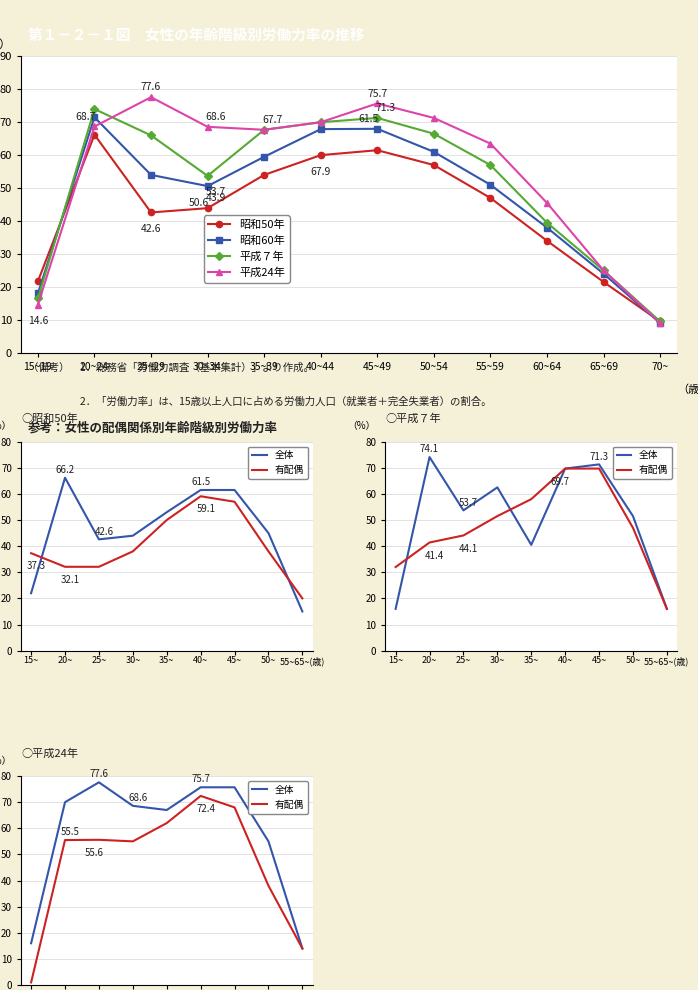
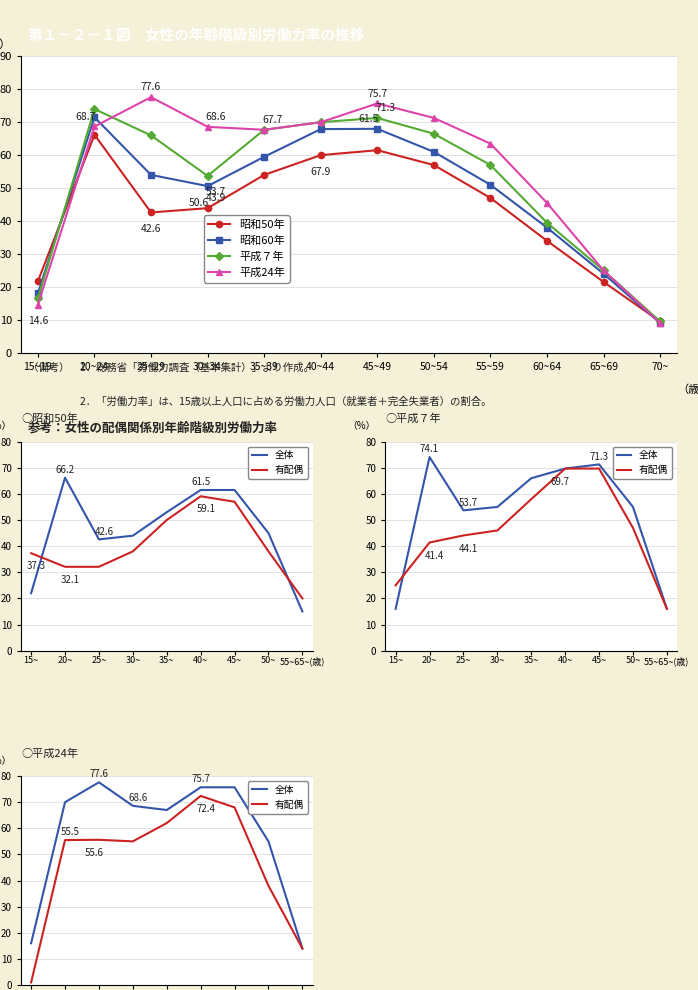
○平成７年/有配偶/15~: 32.0 -> 25.0
○平成７年/全体/30~: 62.5 -> 55.0
○平成７年/有配偶/30~: 51.5 -> 46.0
○平成７年/全体/35~: 40.5 -> 66.0
○平成７年/全体/50~: 51.5 -> 55.0
